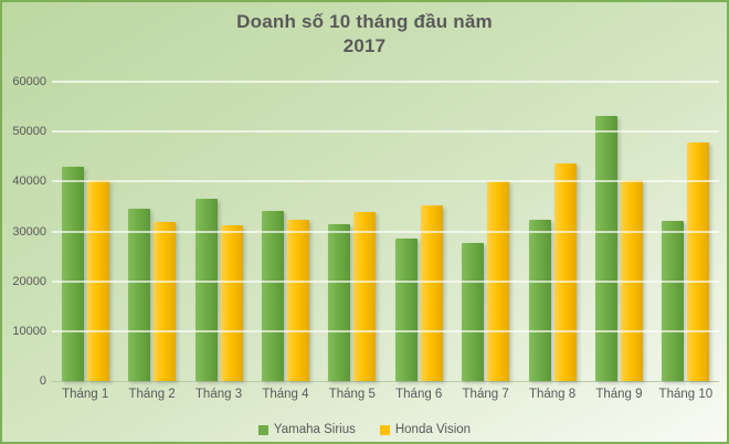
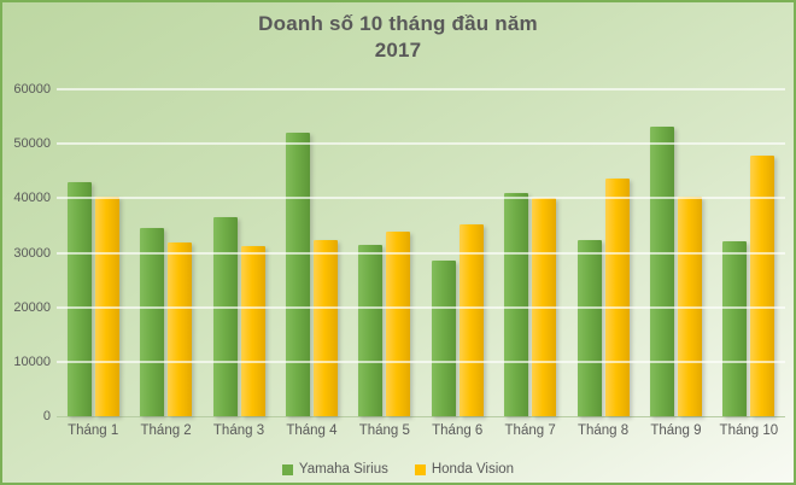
Yamaha Sirius/Tháng 4: 34000 -> 52000
Yamaha Sirius/Tháng 7: 28000 -> 41000
